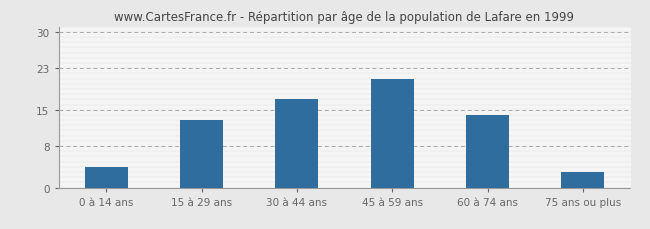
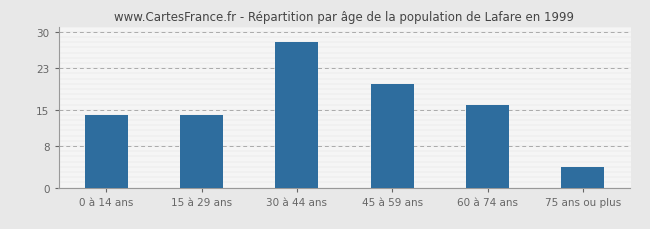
0 à 14 ans: 4 -> 14
15 à 29 ans: 13 -> 14
30 à 44 ans: 17 -> 28
45 à 59 ans: 21 -> 20
60 à 74 ans: 14 -> 16
75 ans ou plus: 3 -> 4
